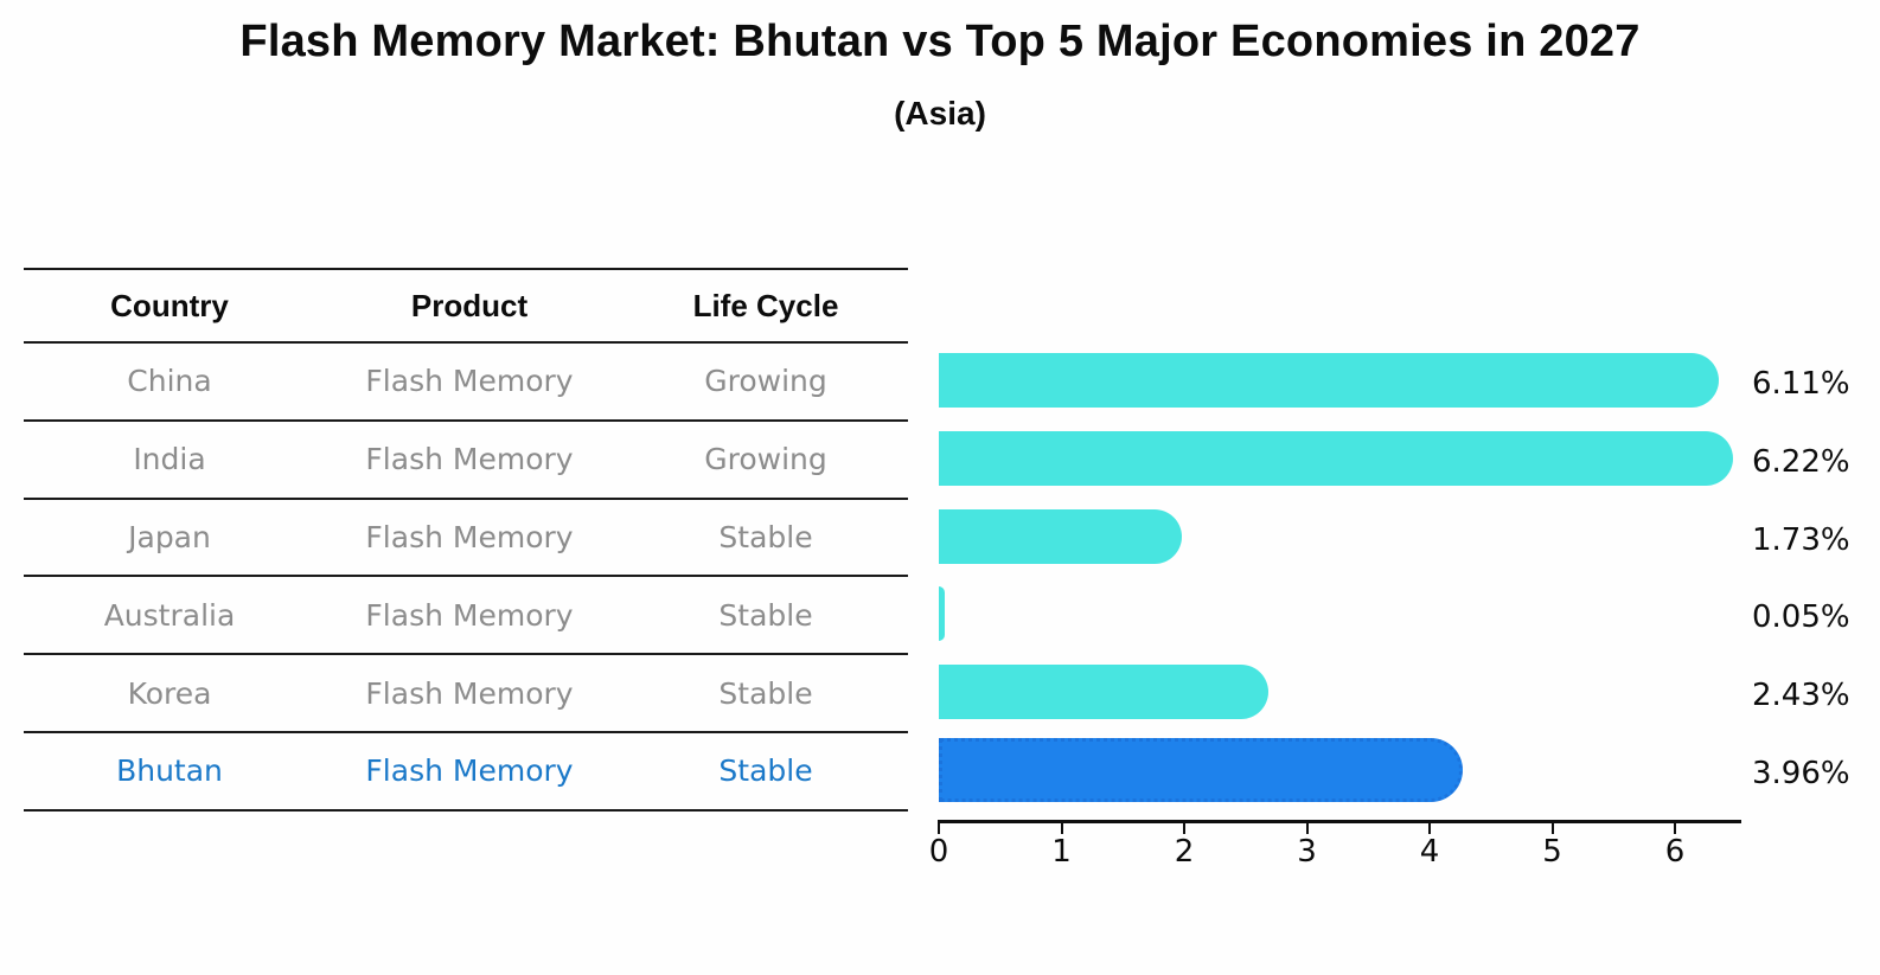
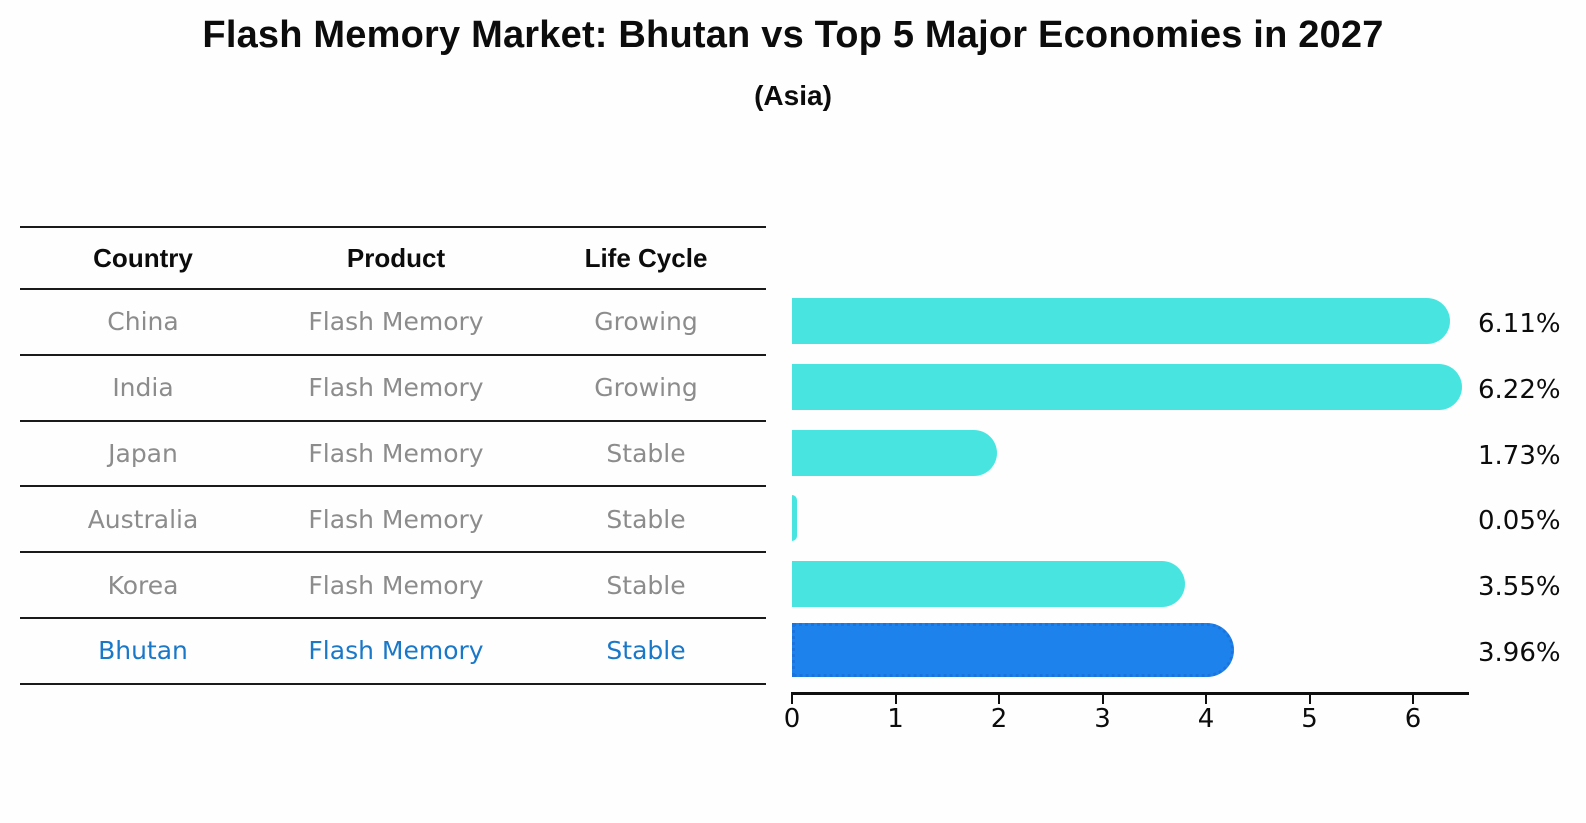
Korea: 2.43% -> 3.55%
